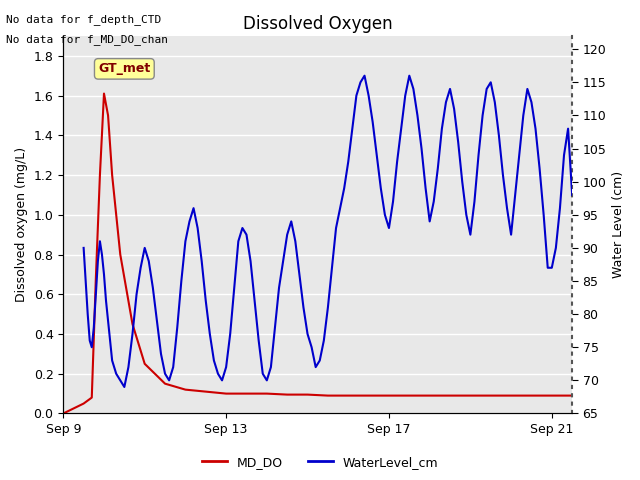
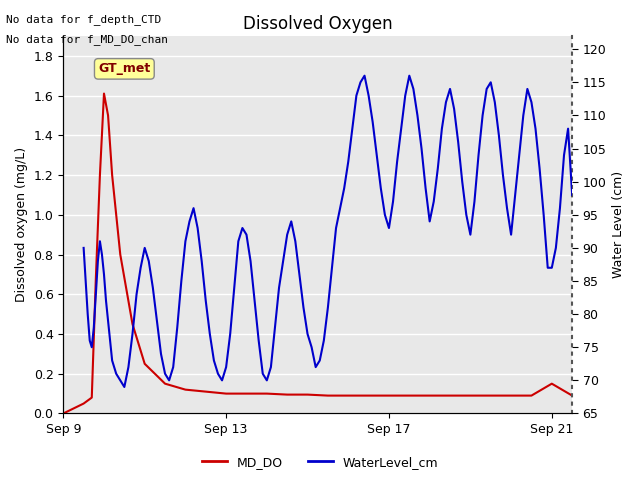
MD_DO/Sep 21: 0.09 -> 0.15
